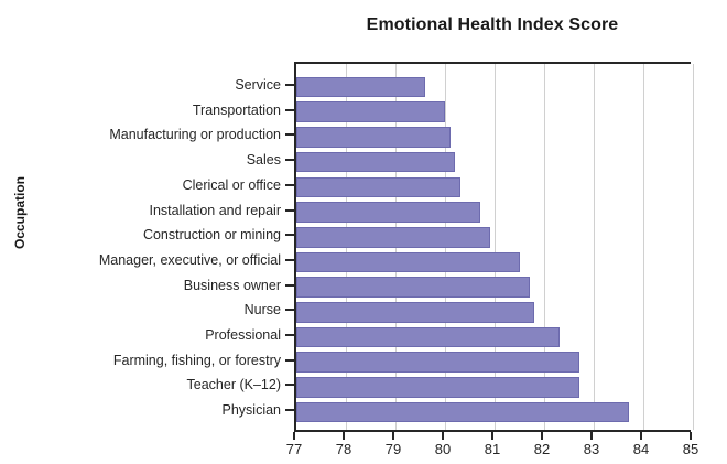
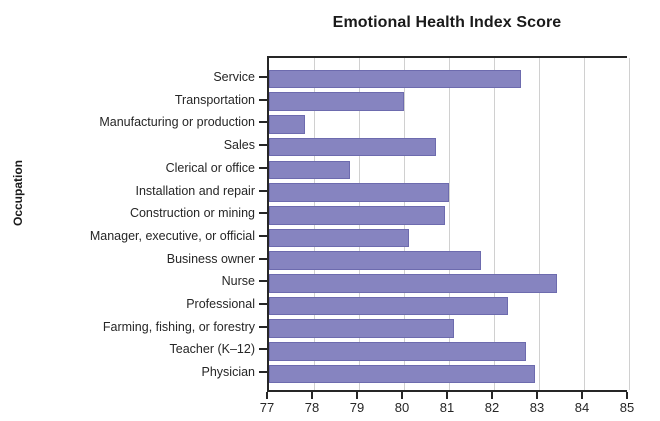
Service: 79.6 -> 82.6
Manufacturing or production: 80.1 -> 77.8
Sales: 80.2 -> 80.7
Clerical or office: 80.3 -> 78.8
Installation and repair: 80.7 -> 81.0
Manager, executive, or official: 81.5 -> 80.1
Nurse: 81.8 -> 83.4
Farming, fishing, or forestry: 82.7 -> 81.1
Physician: 83.7 -> 82.9
